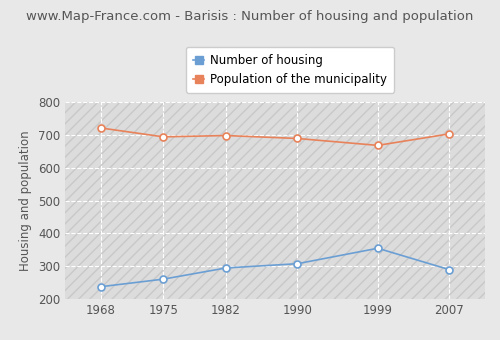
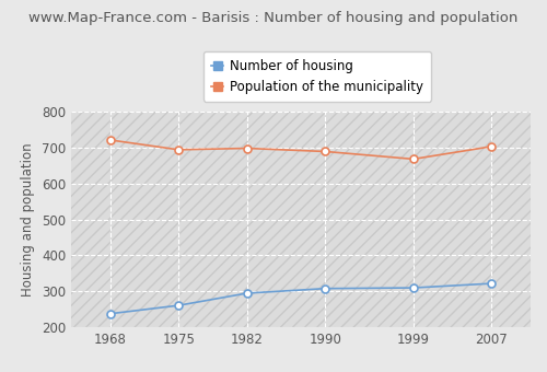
Number of housing/1999: 355 -> 310
Number of housing/2007: 290 -> 322
